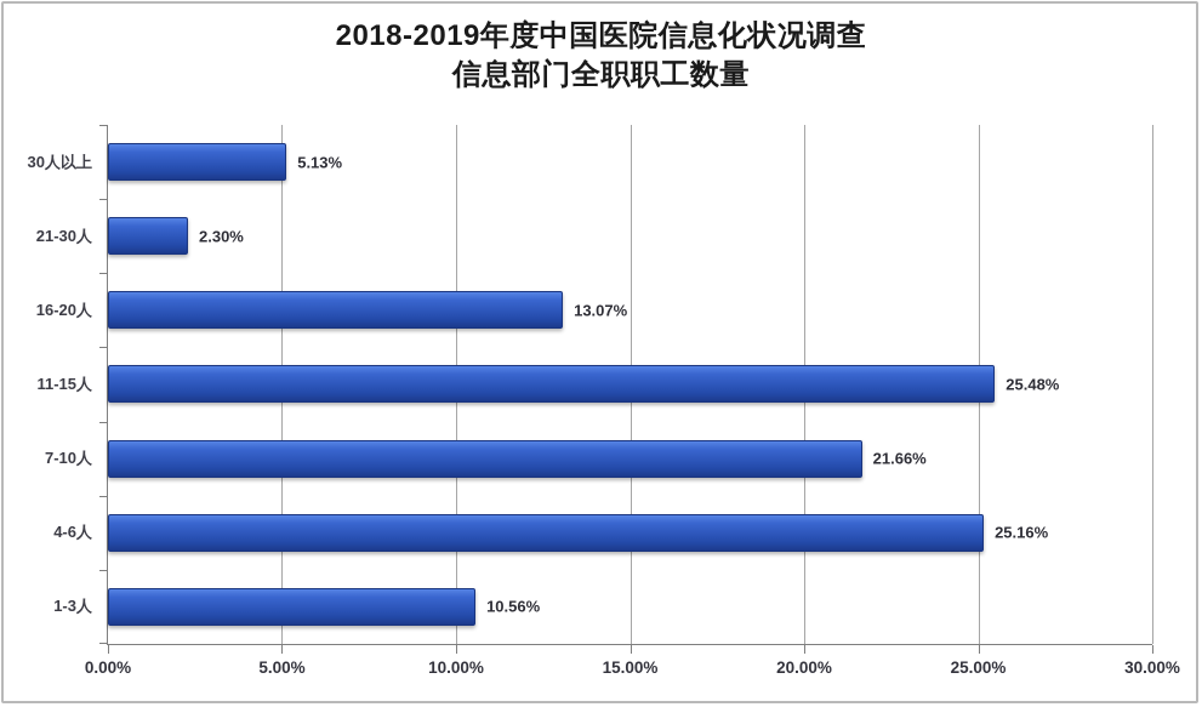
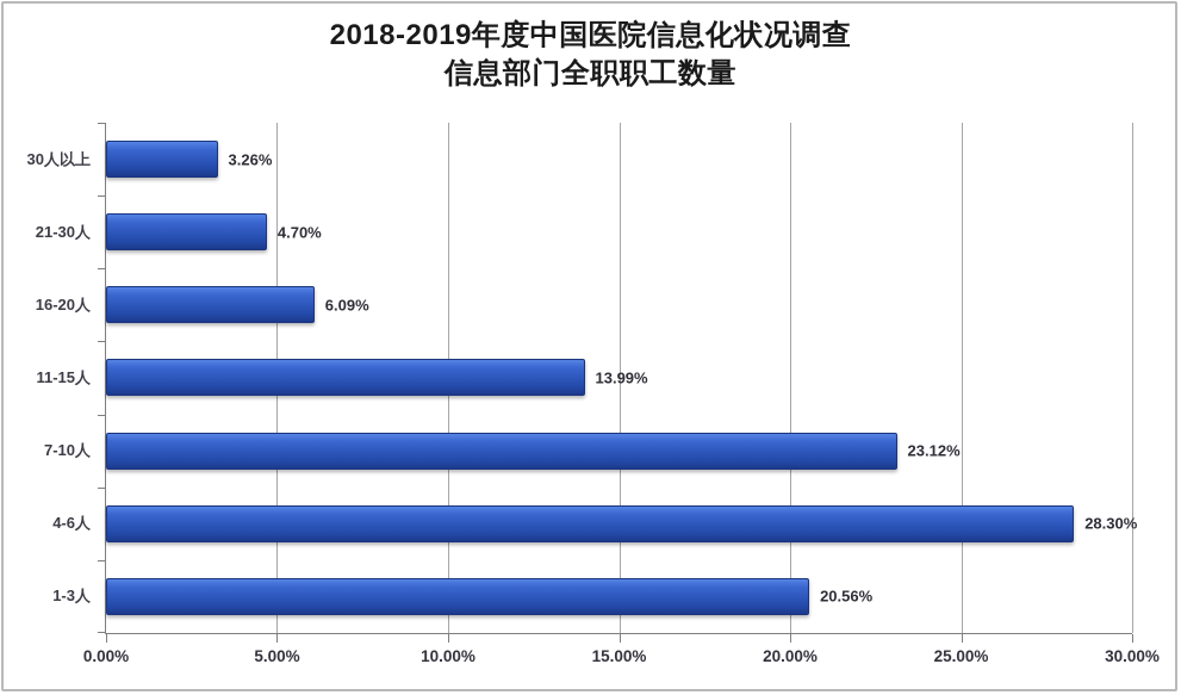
30人以上: 5.13% -> 3.26%
21-30人: 2.30% -> 4.70%
16-20人: 13.07% -> 6.09%
11-15人: 25.48% -> 13.99%
7-10人: 21.66% -> 23.12%
4-6人: 25.16% -> 28.30%
1-3人: 10.56% -> 20.56%
